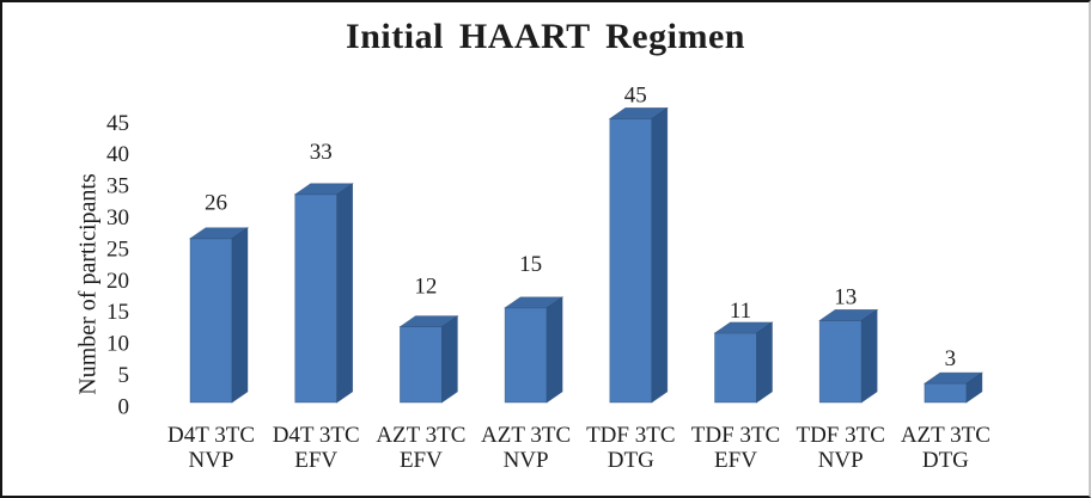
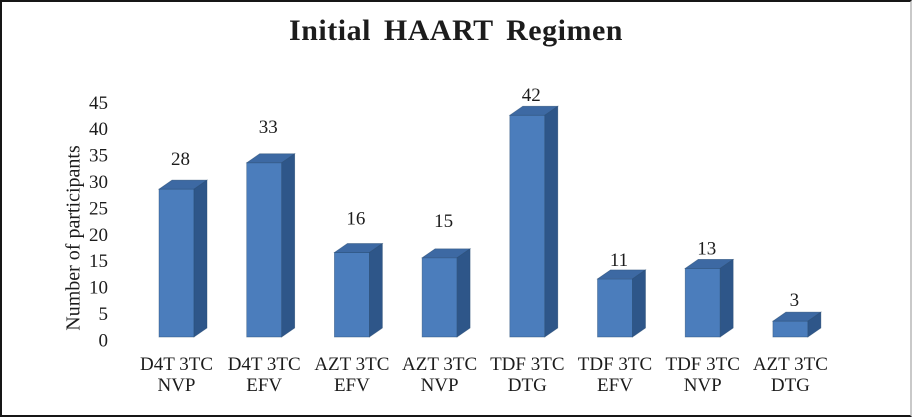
D4T 3TC NVP: 26 -> 28
AZT 3TC EFV: 12 -> 16
TDF 3TC DTG: 45 -> 42
